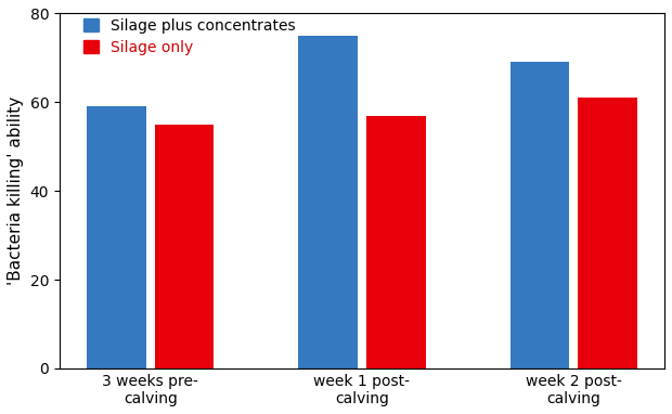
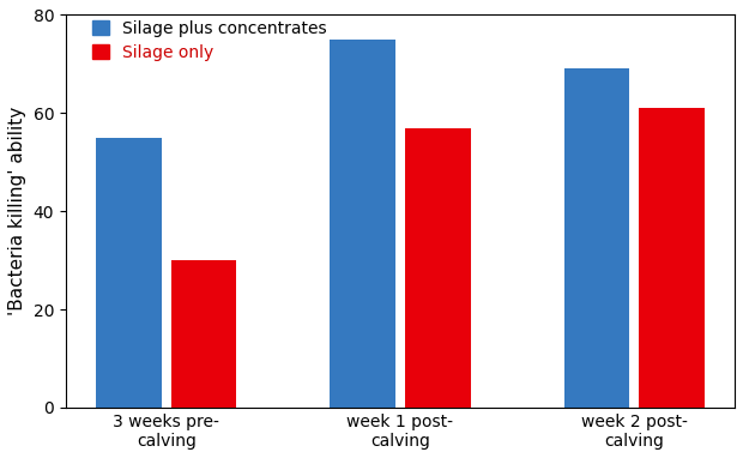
Silage plus concentrates/3 weeks pre- calving: 59 -> 55
Silage only/3 weeks pre- calving: 55 -> 30
